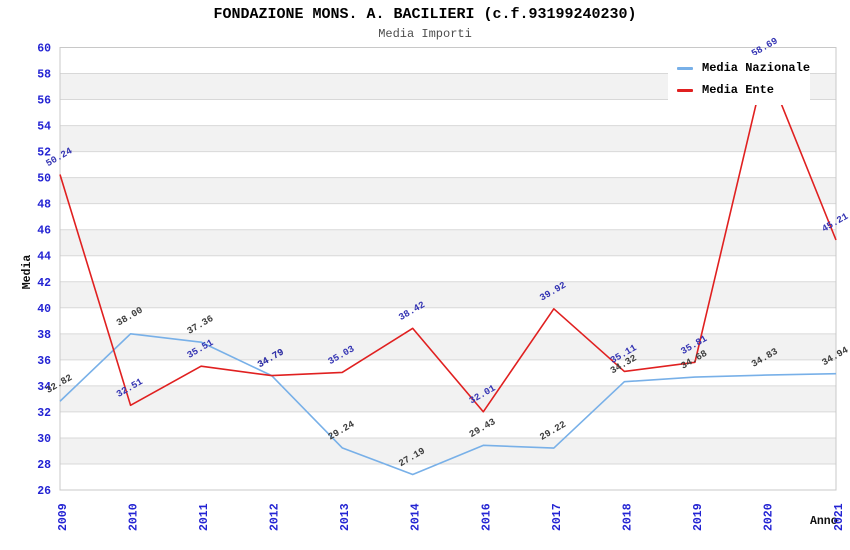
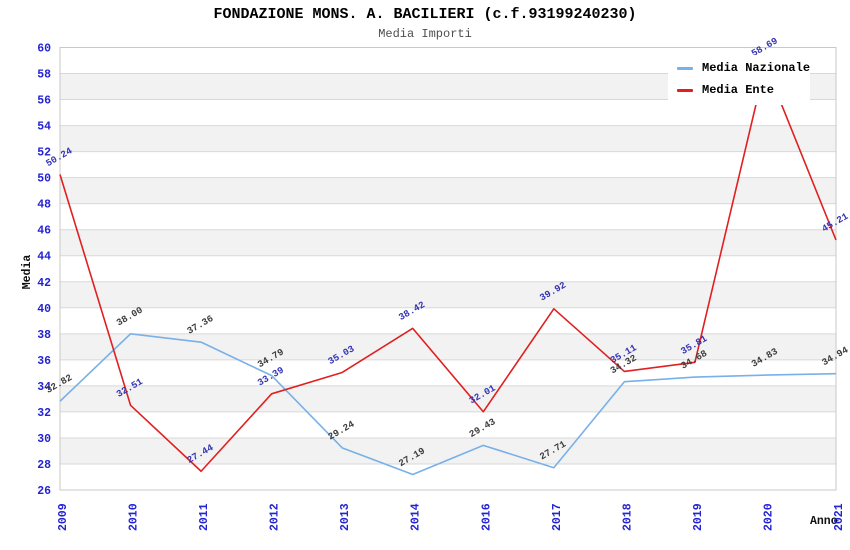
Media Ente/2011: 35.51 -> 27.44
Media Ente/2012: 34.79 -> 33.39
Media Nazionale/2017: 29.22 -> 27.71
